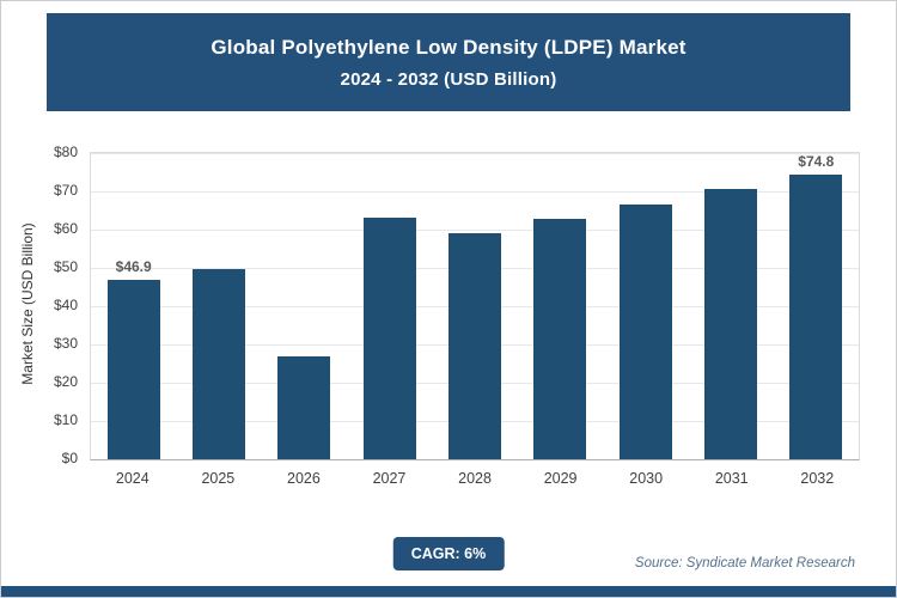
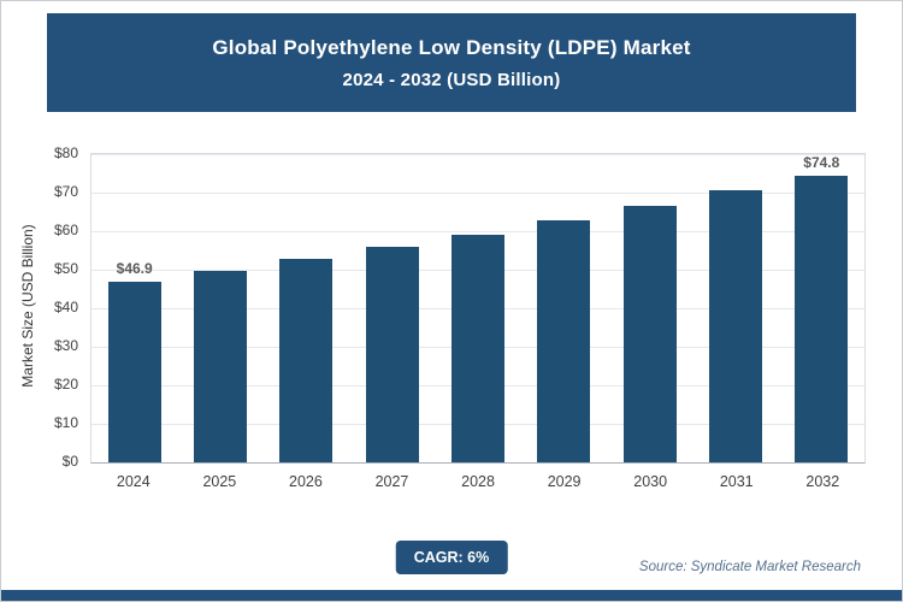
2026: $27 -> $53
2027: $63 -> $56
